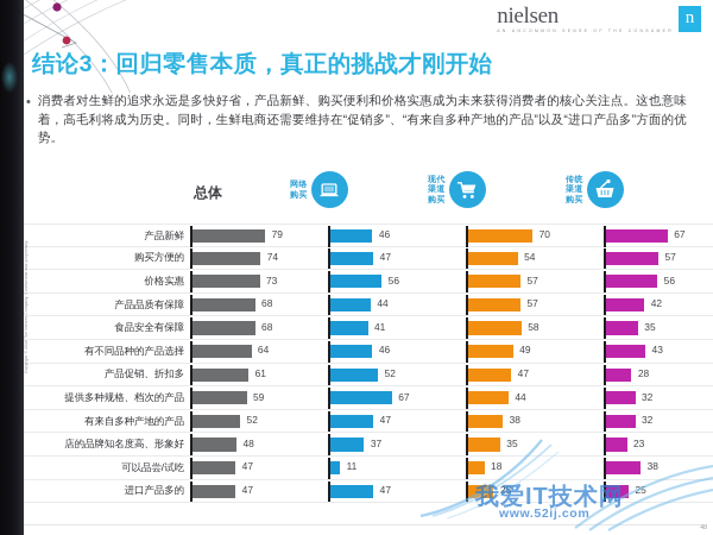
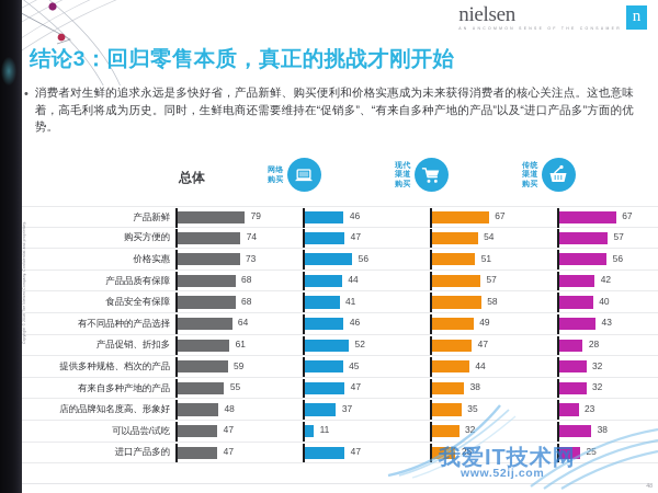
现代渠道购买/产品新鲜: 70 -> 67
现代渠道购买/价格实惠: 57 -> 51
传统渠道购买/食品安全有保障: 35 -> 40
网络购买/提供多种规格、档次的产品: 67 -> 45
总体/有来自多种产地的产品: 52 -> 55
现代渠道购买/可以品尝/试吃: 18 -> 32
